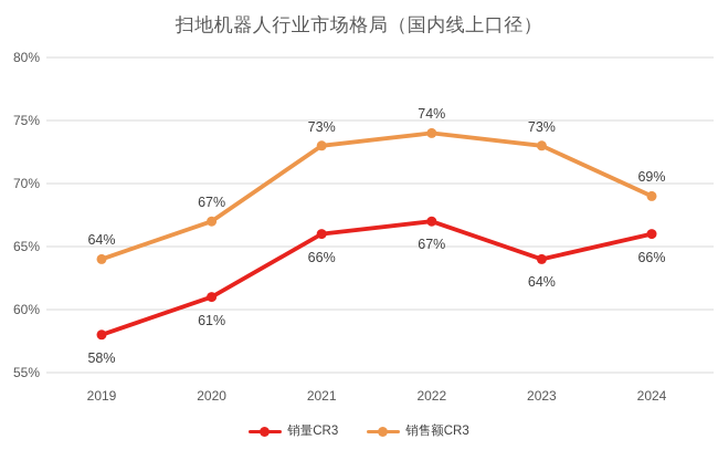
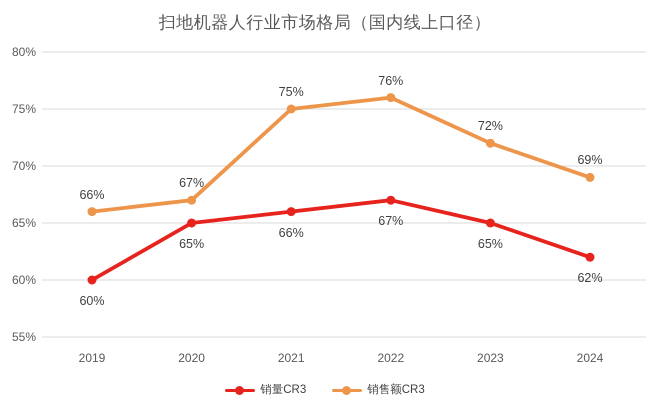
销量CR3/2019: 58% -> 60%
销售额CR3/2019: 64% -> 66%
销量CR3/2020: 61% -> 65%
销售额CR3/2021: 73% -> 75%
销售额CR3/2022: 74% -> 76%
销量CR3/2023: 64% -> 65%
销售额CR3/2023: 73% -> 72%
销量CR3/2024: 66% -> 62%
